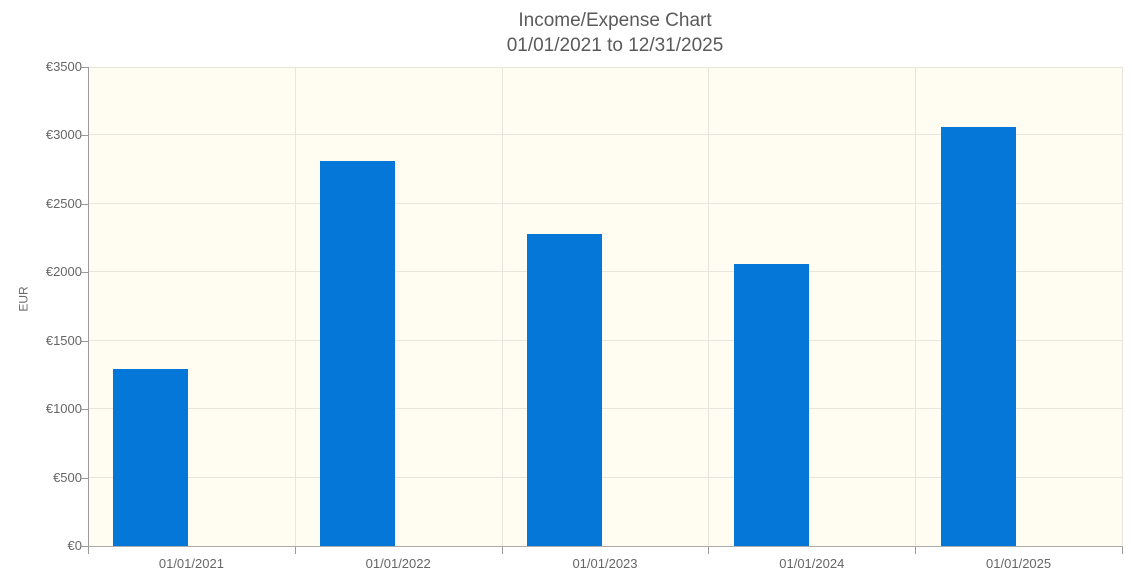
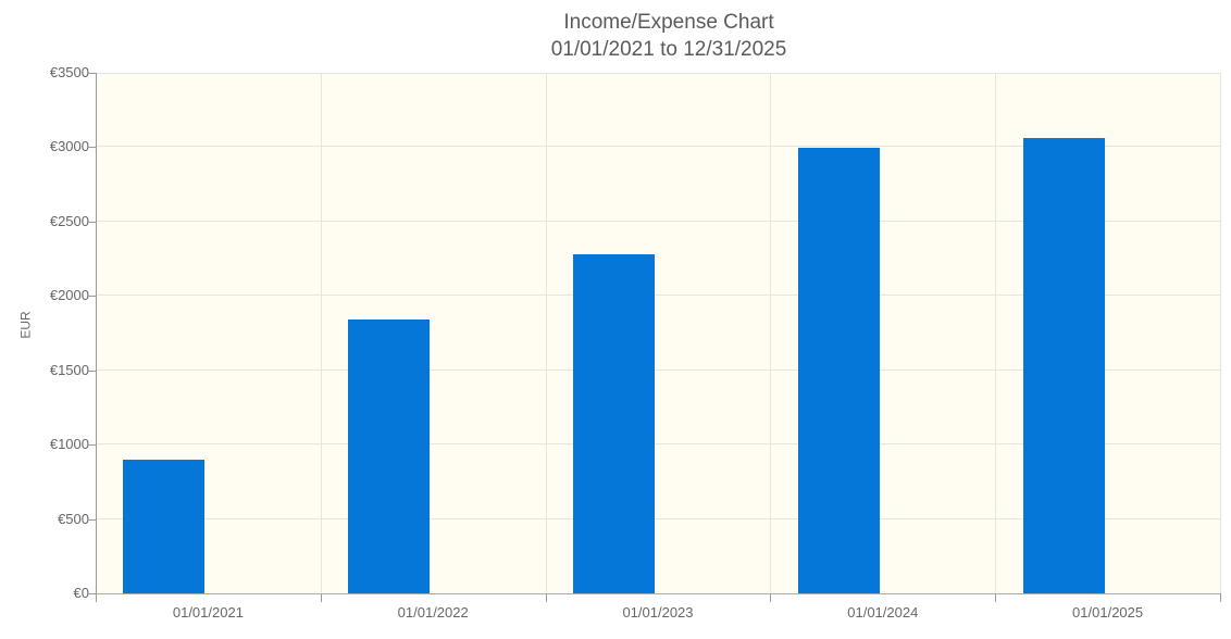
01/01/2021: €1290 -> €900
01/01/2022: €2810 -> €1840
01/01/2024: €2060 -> €3000
